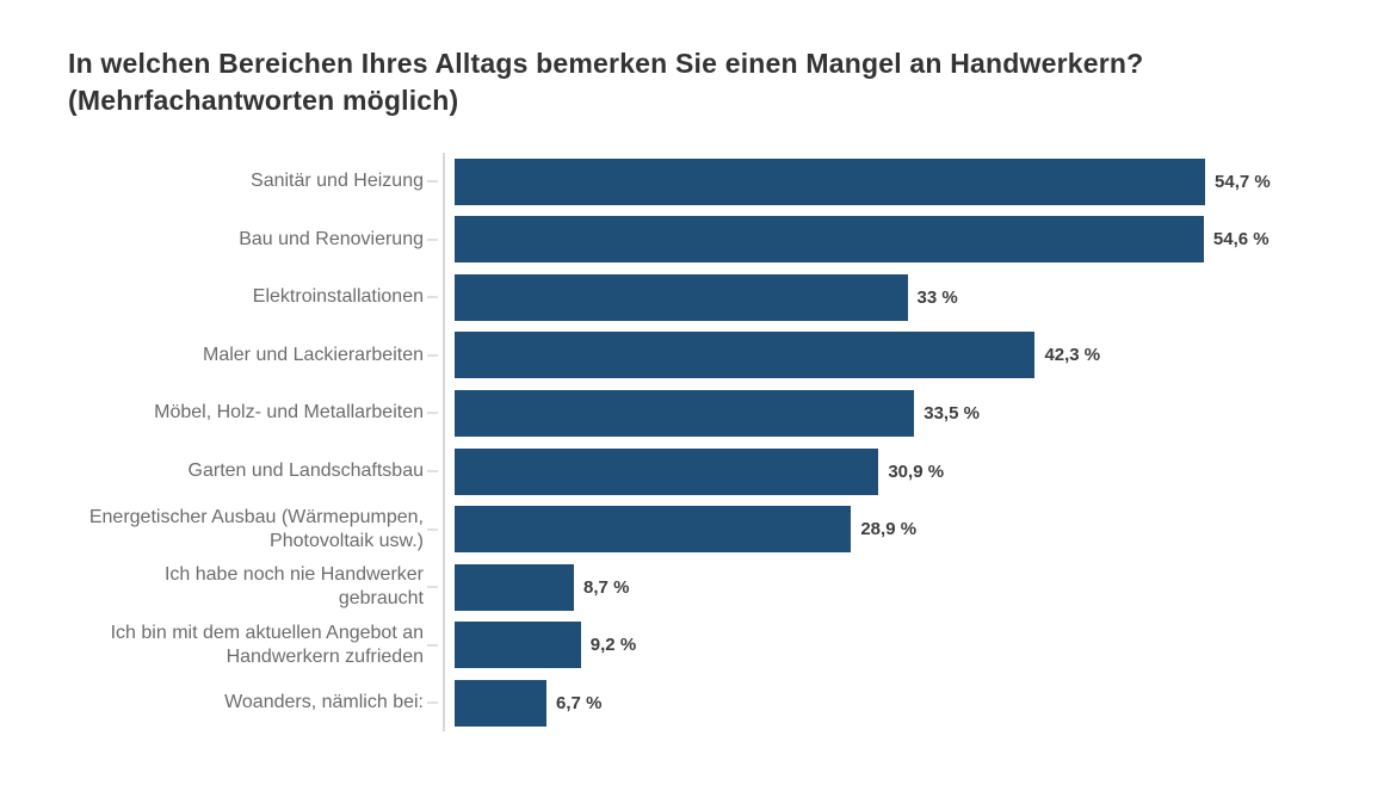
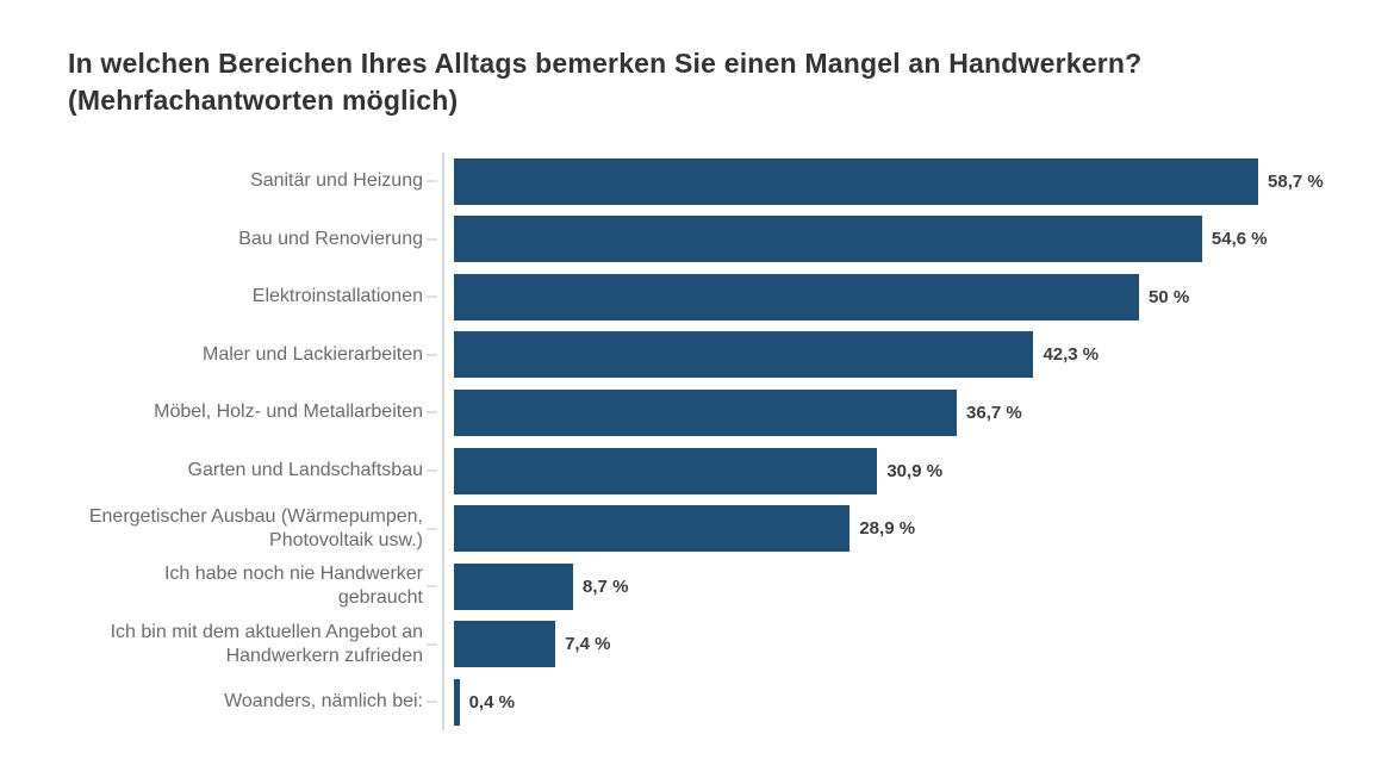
Sanitär und Heizung: 54,7 -> 58,7
Elektroinstallationen: 33 -> 50
Möbel, Holz- und Metallarbeiten: 33,5 -> 36,7
Ich bin mit dem aktuellen Angebot an Handwerkern zufrieden: 9,2 -> 7,4
Woanders, nämlich bei:: 6,7 -> 0,4
